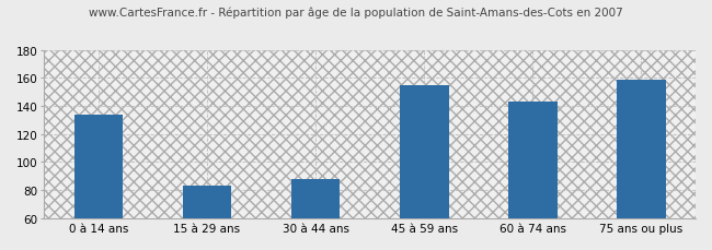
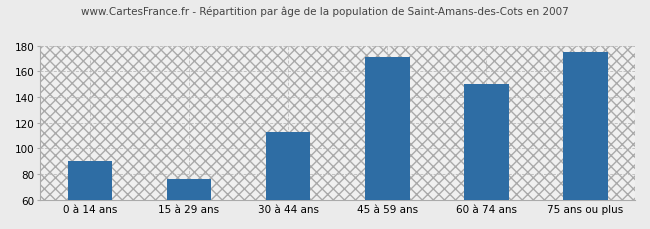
0 à 14 ans: 134 -> 90
15 à 29 ans: 83 -> 76
30 à 44 ans: 88 -> 113
45 à 59 ans: 155 -> 171
60 à 74 ans: 143 -> 150
75 ans ou plus: 159 -> 175
